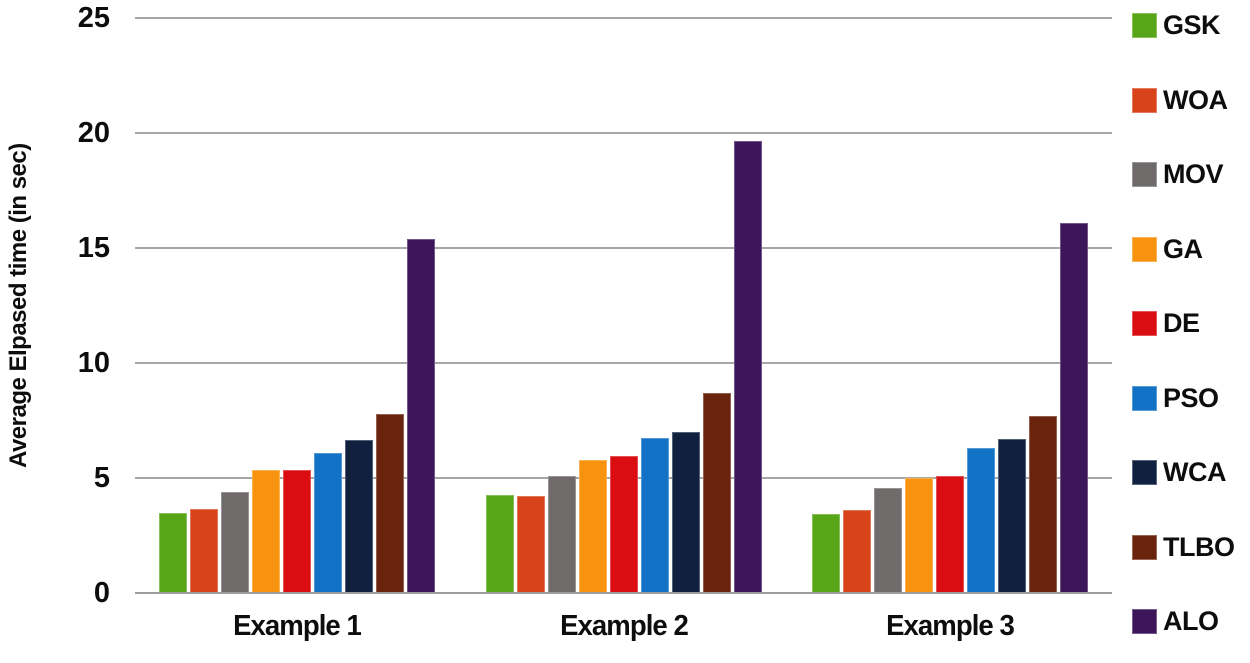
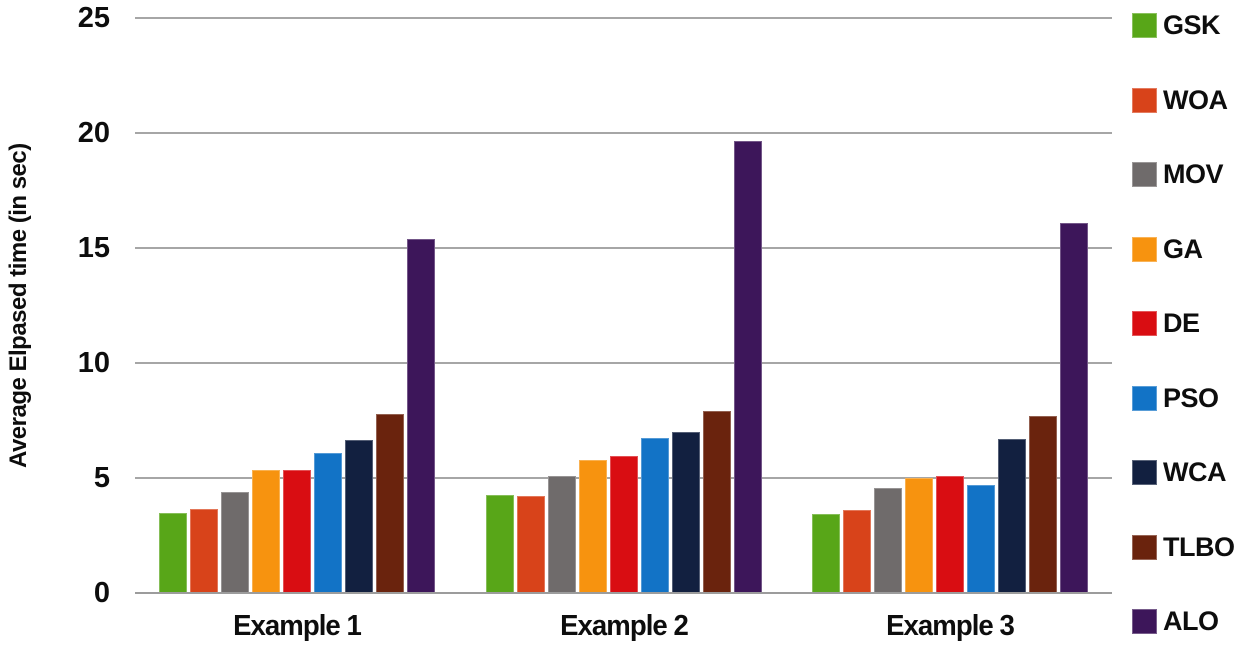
TLBO/Example 2: 8.7 -> 7.9
PSO/Example 3: 6.3 -> 4.7
